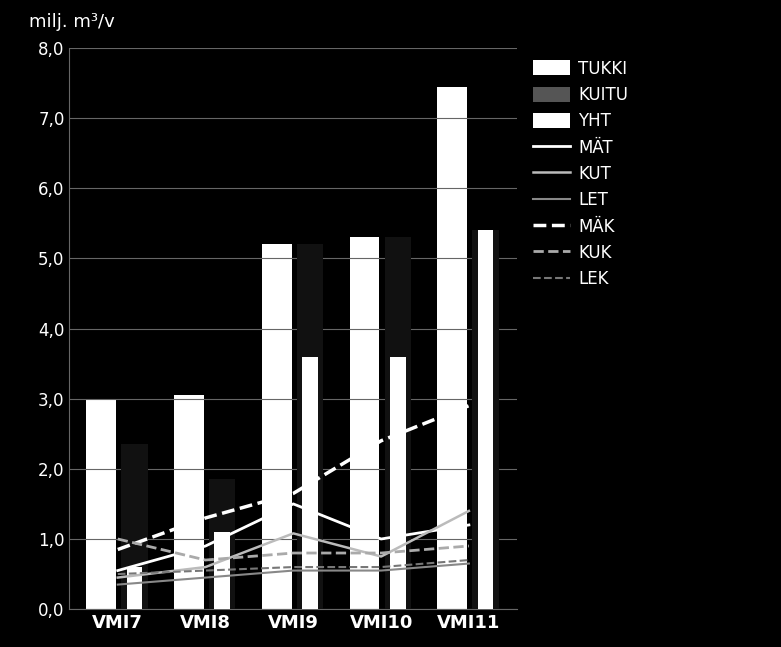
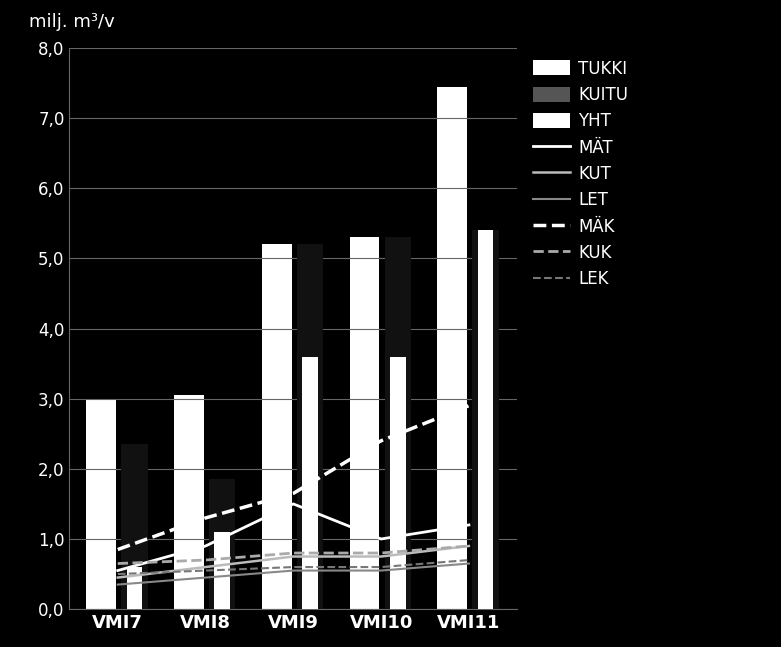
KUK/VMI7: 1,00 -> 0,65
KUT/VMI9: 1,08 -> 0,75
KUT/VMI11: 1,40 -> 0,90
